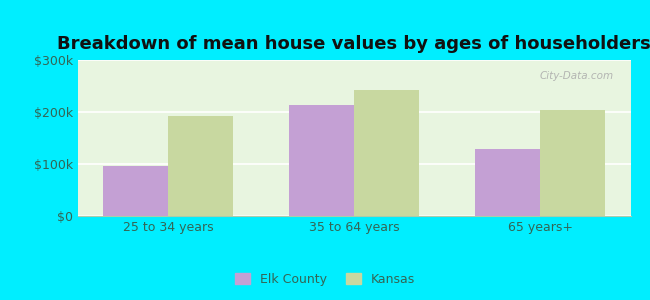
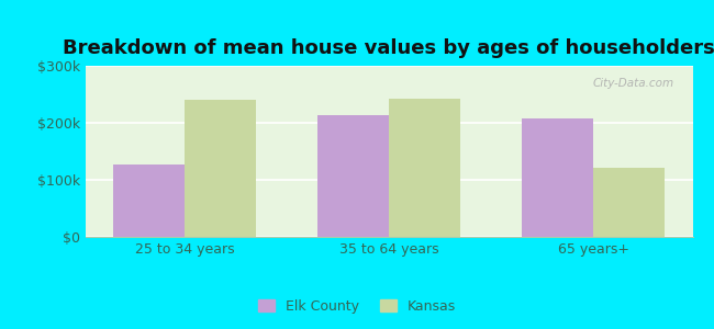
Elk County/25 to 34 years: $97k -> $126k
Kansas/25 to 34 years: $192k -> $240k
Elk County/65 years+: $128k -> $208k
Kansas/65 years+: $203k -> $122k
